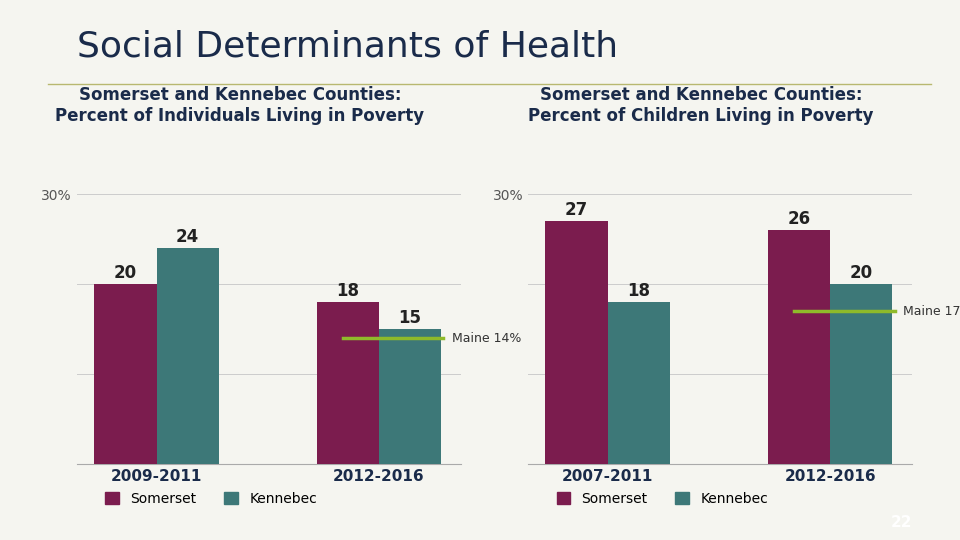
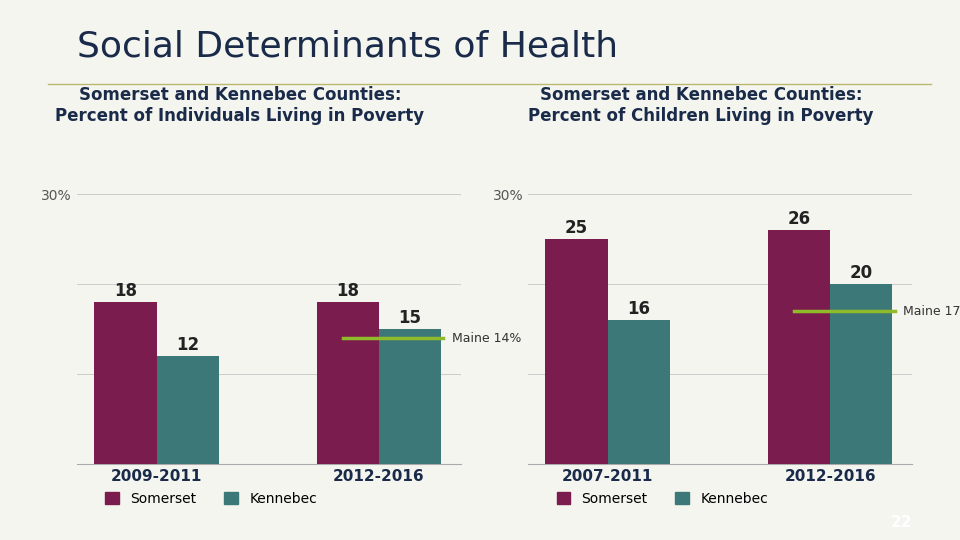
Somerset/2009-2011: 20 -> 18
Kennebec/2009-2011: 24 -> 12
Somerset/2007-2011: 27 -> 25
Kennebec/2007-2011: 18 -> 16
